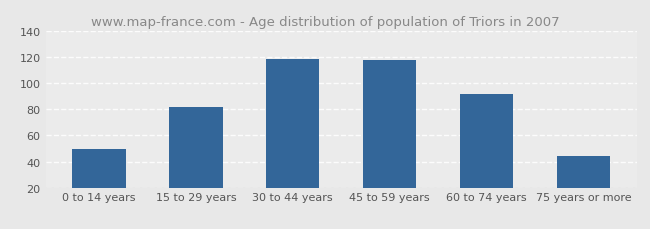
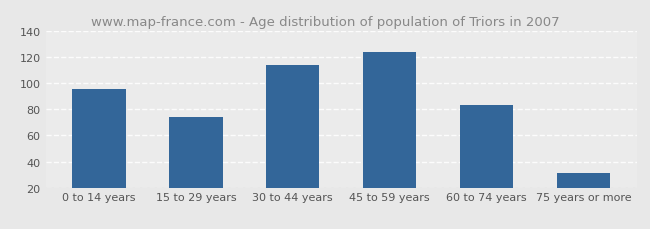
0 to 14 years: 50 -> 96
15 to 29 years: 82 -> 74
30 to 44 years: 119 -> 114
45 to 59 years: 118 -> 124
60 to 74 years: 92 -> 83
75 years or more: 44 -> 31
